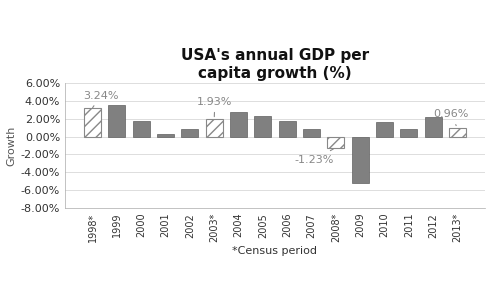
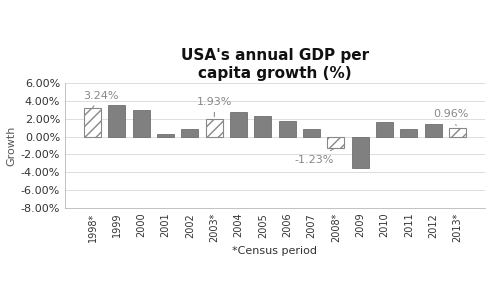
2000: 1.8% -> 3.0%
2009: -5.2% -> -3.5%
2012: 2.2% -> 1.4%
